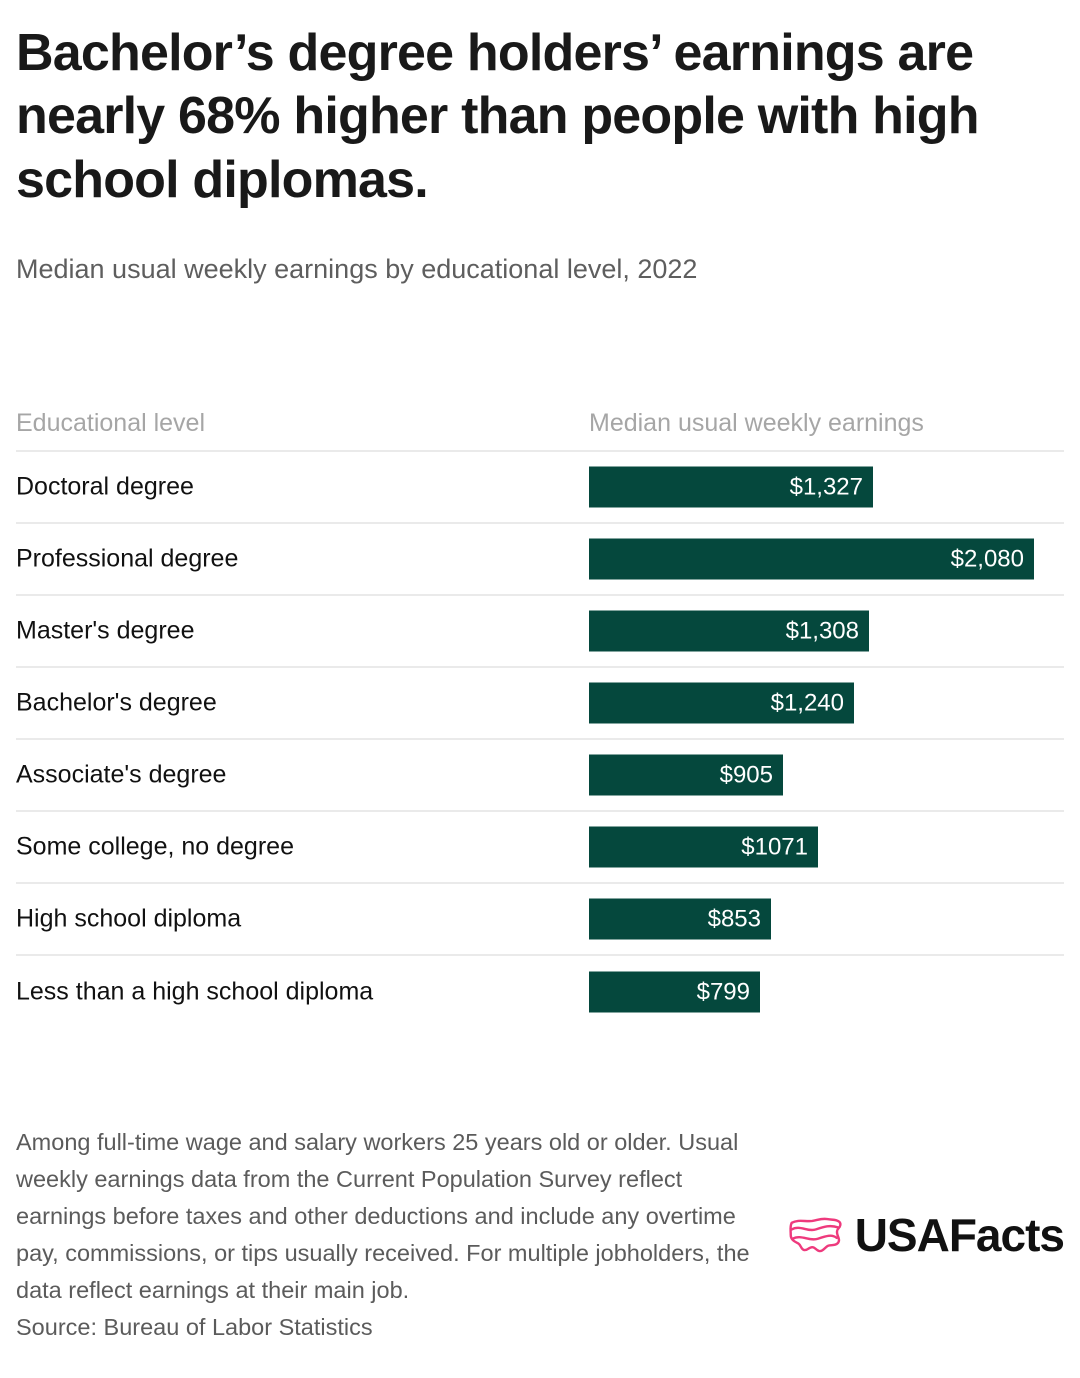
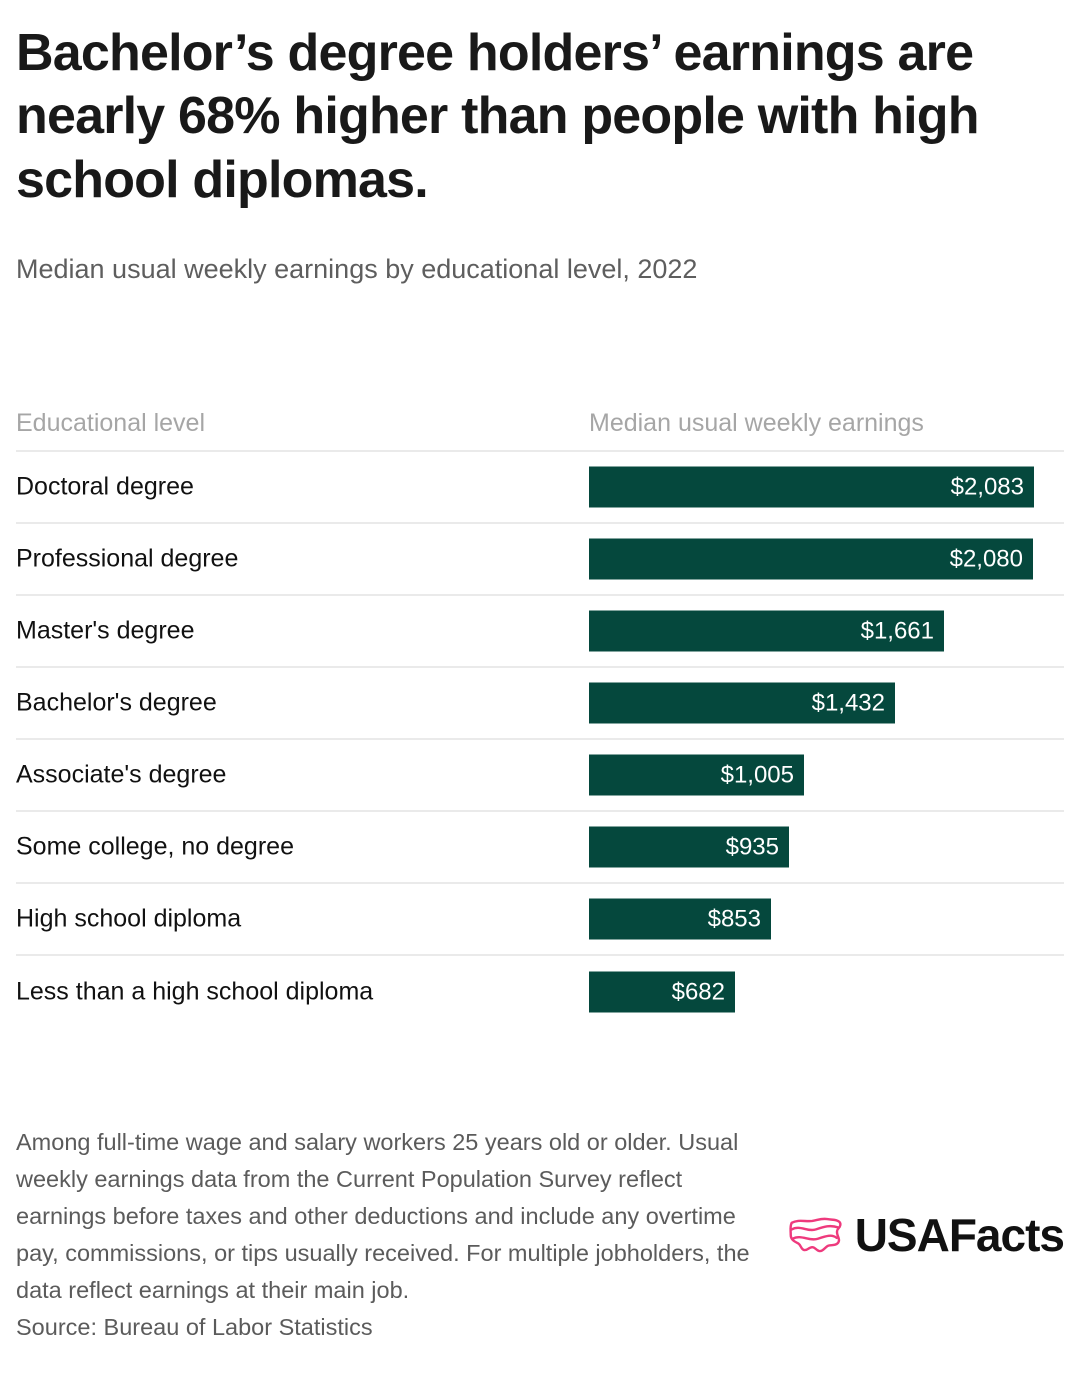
Doctoral degree: $1,327 -> $2,083
Master's degree: $1,308 -> $1,661
Bachelor's degree: $1,240 -> $1,432
Associate's degree: $905 -> $1,005
Some college, no degree: $1071 -> $935
Less than a high school diploma: $799 -> $682
